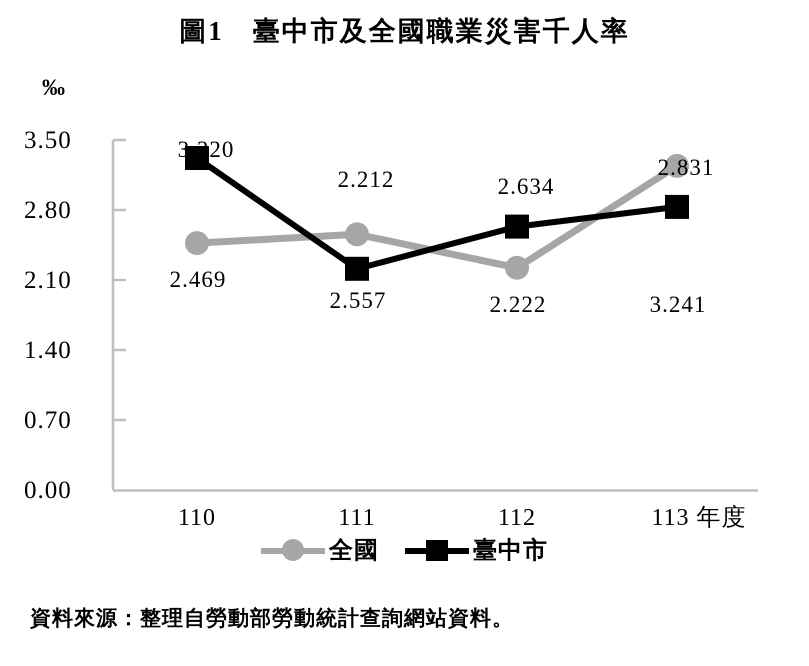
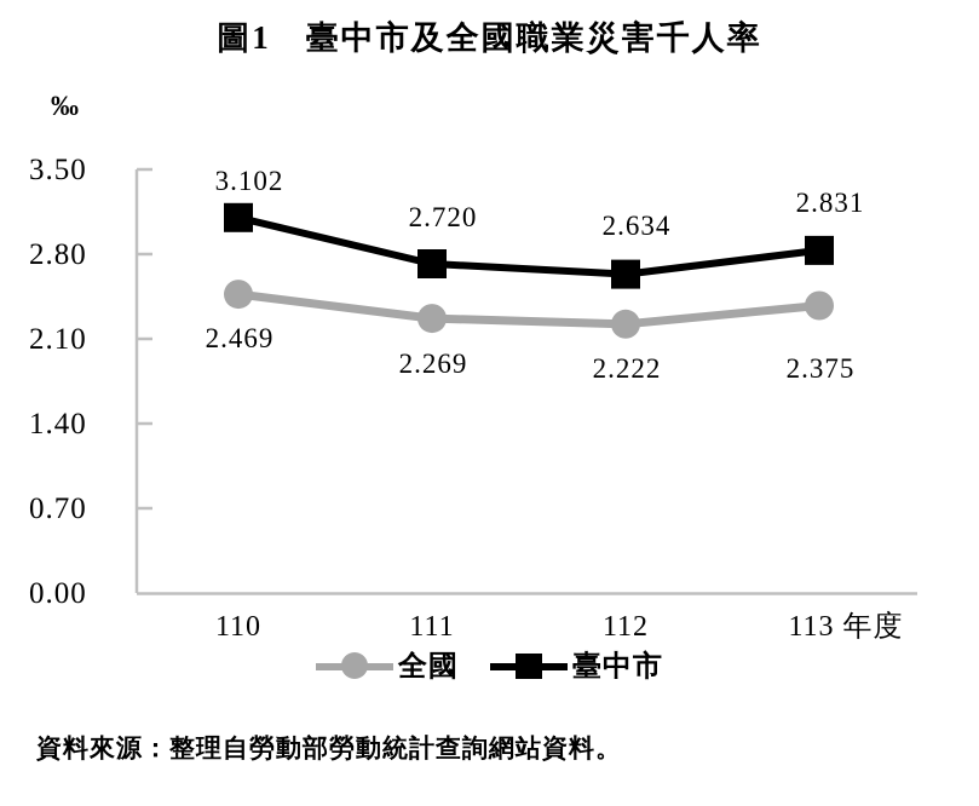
臺中市/110: 3.320 -> 3.102
全國/111: 2.557 -> 2.269
臺中市/111: 2.212 -> 2.720
全國/113 年度: 3.241 -> 2.375
